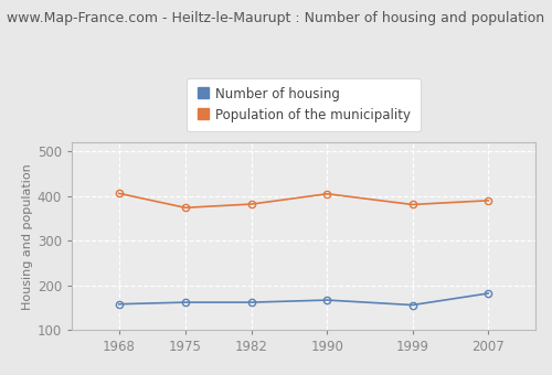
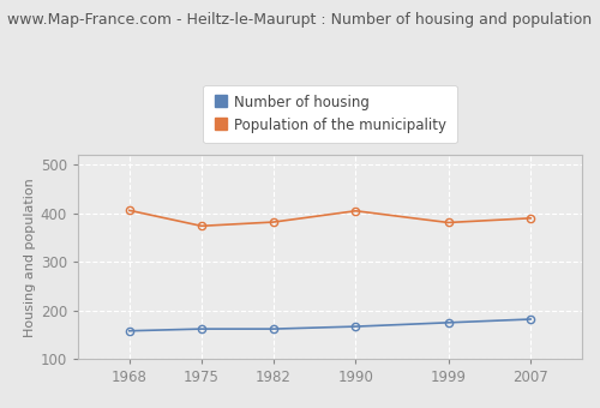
Number of housing/1999: 156 -> 175
